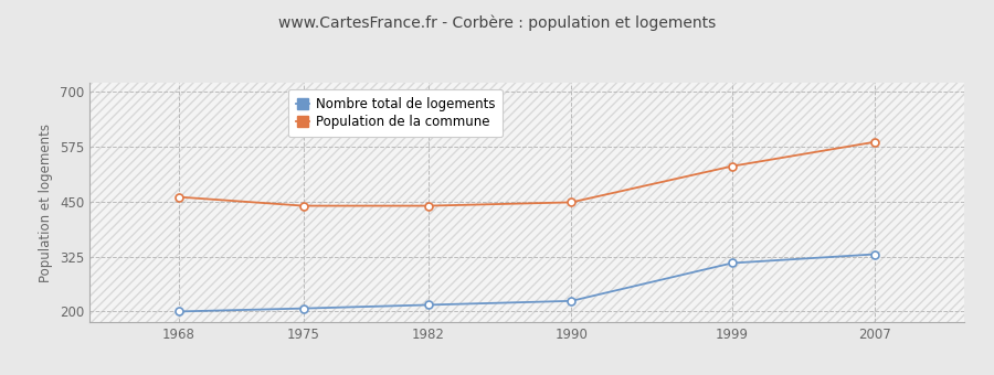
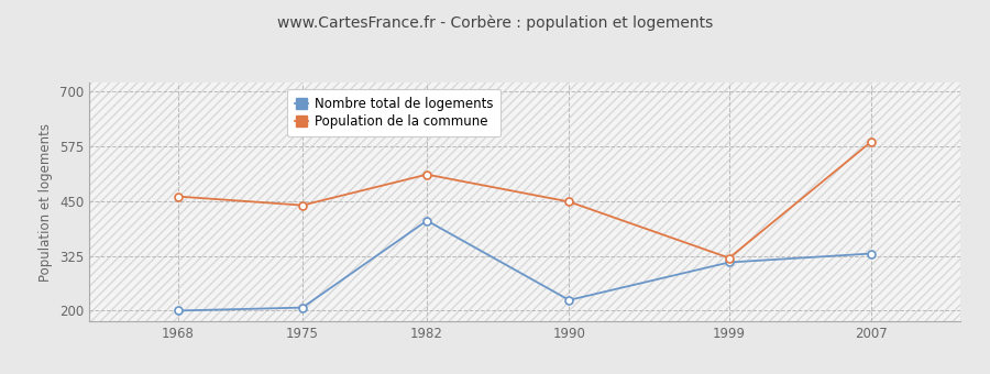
Nombre total de logements/1982: 215 -> 405
Population de la commune/1982: 440 -> 510
Population de la commune/1999: 530 -> 320
